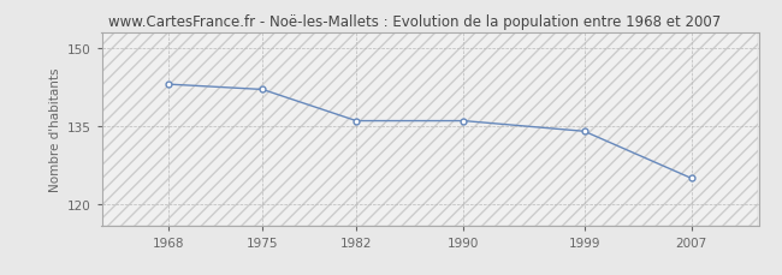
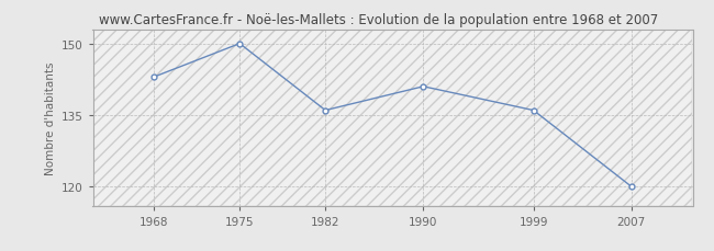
1975: 142 -> 150
1990: 136 -> 141
1999: 134 -> 136
2007: 125 -> 120
